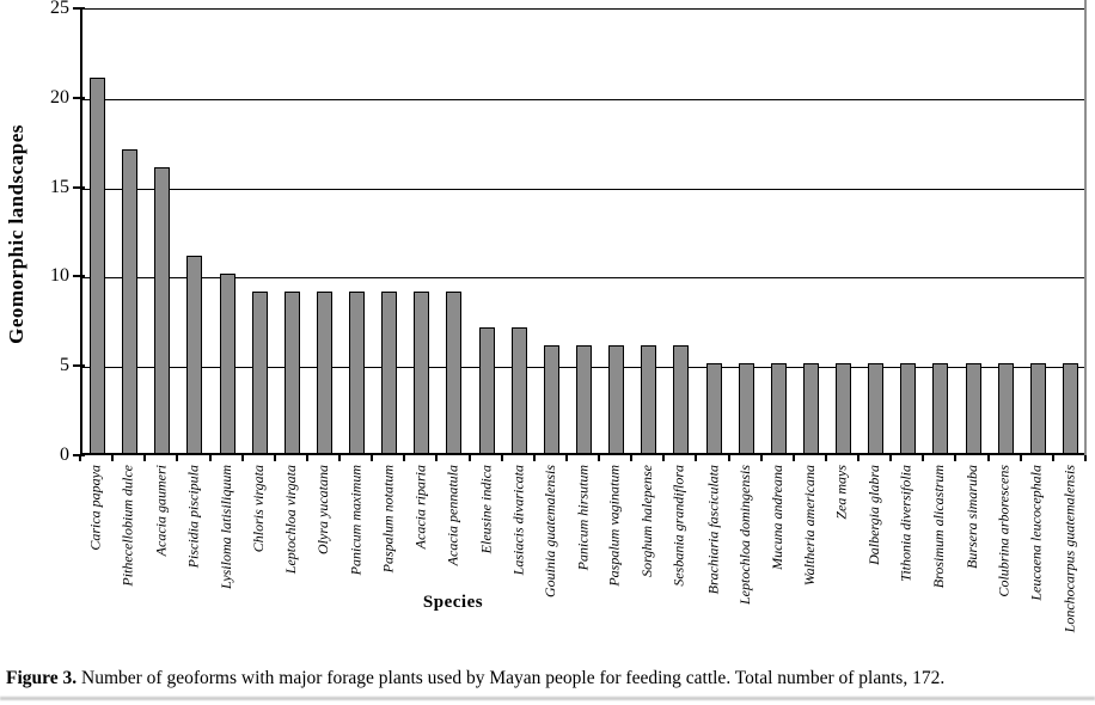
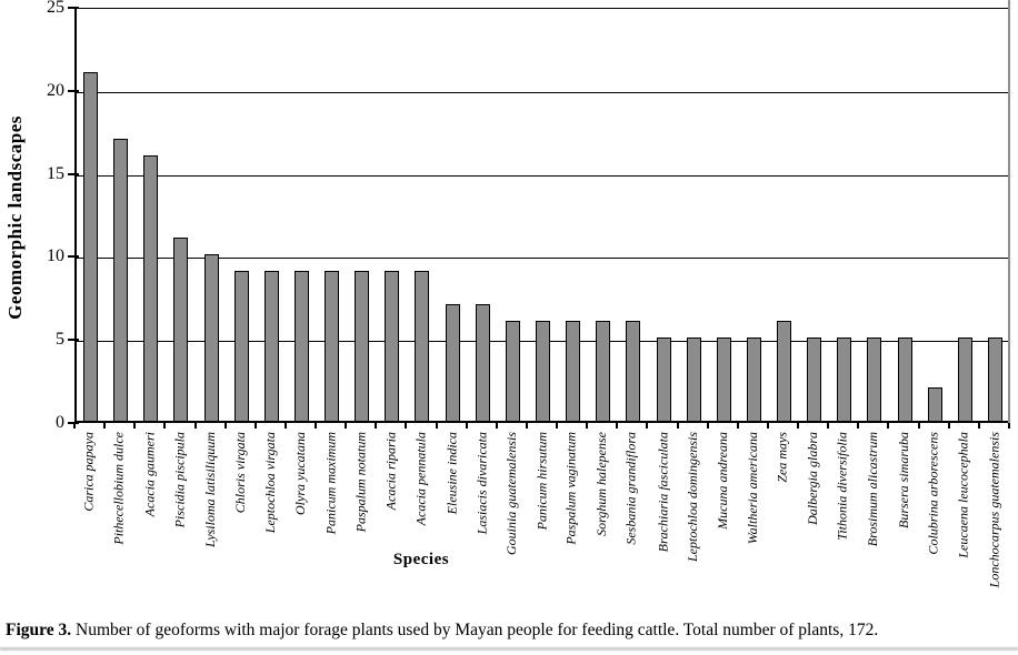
Zea mays: 5 -> 6
Colubrina arborescens: 5 -> 2
